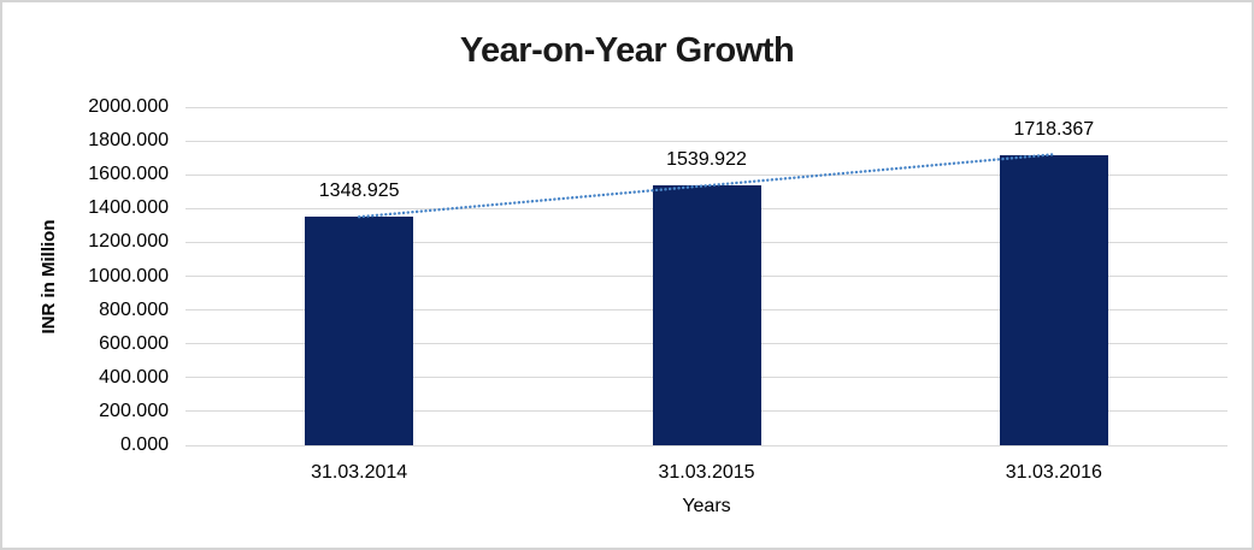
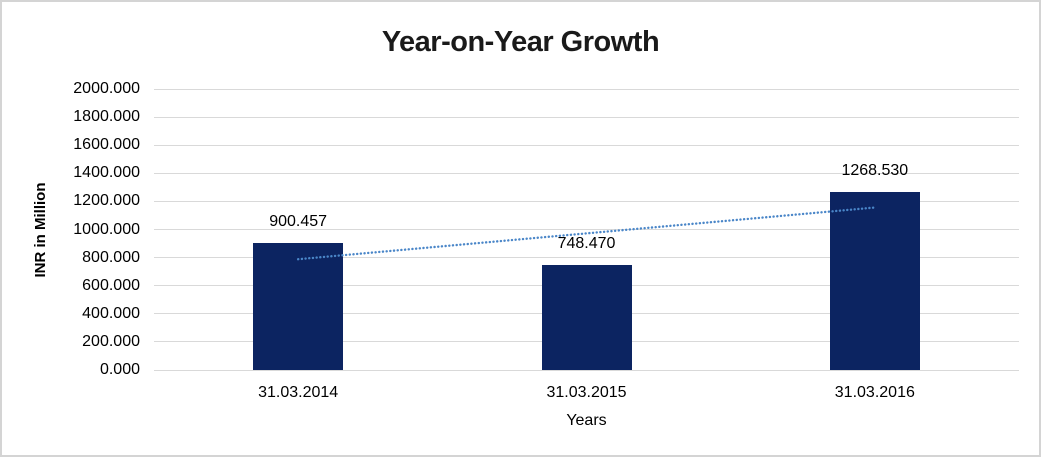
31.03.2014: 1348.925 -> 900.457
31.03.2015: 1539.922 -> 748.470
31.03.2016: 1718.367 -> 1268.530
